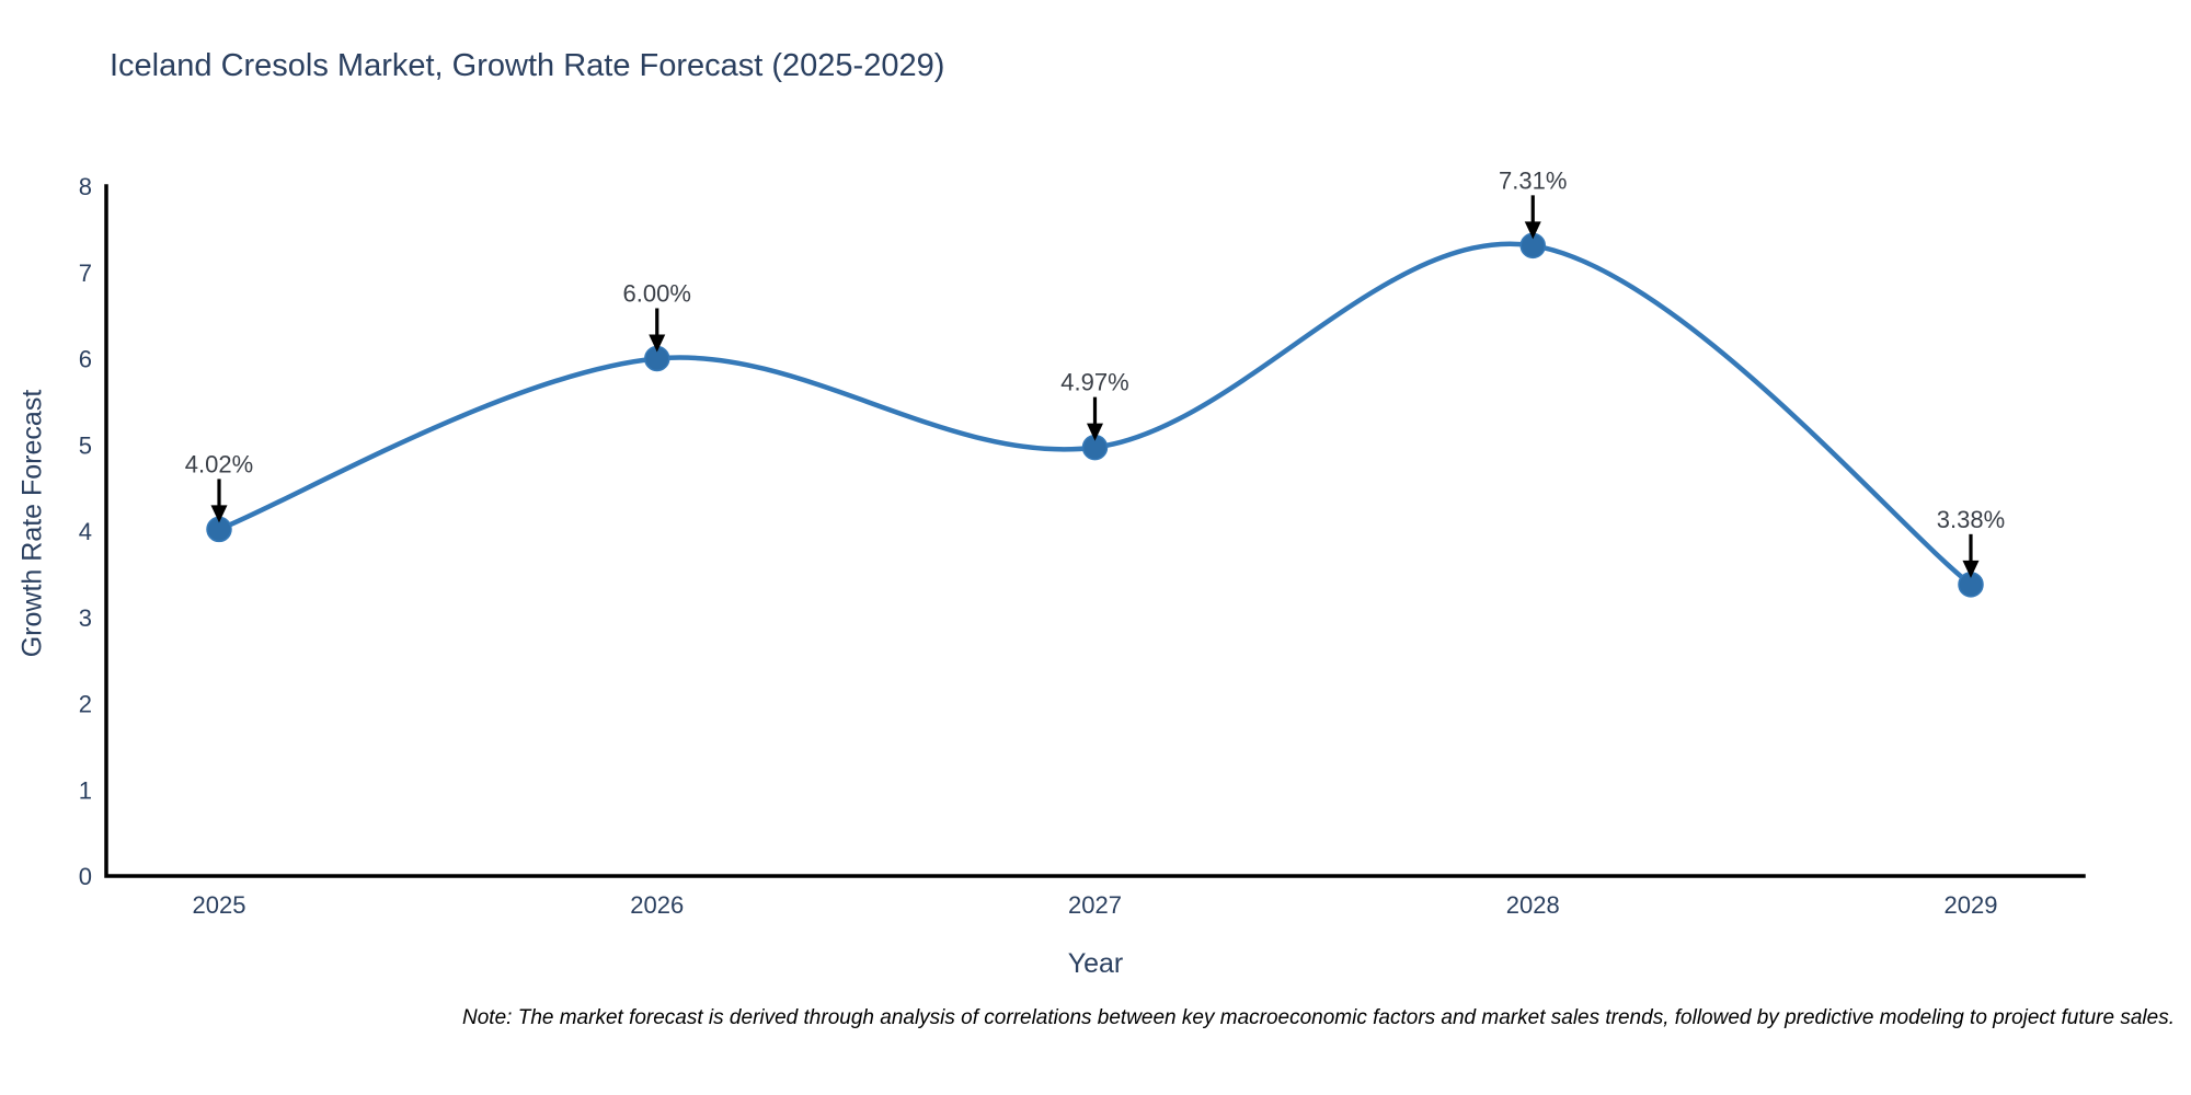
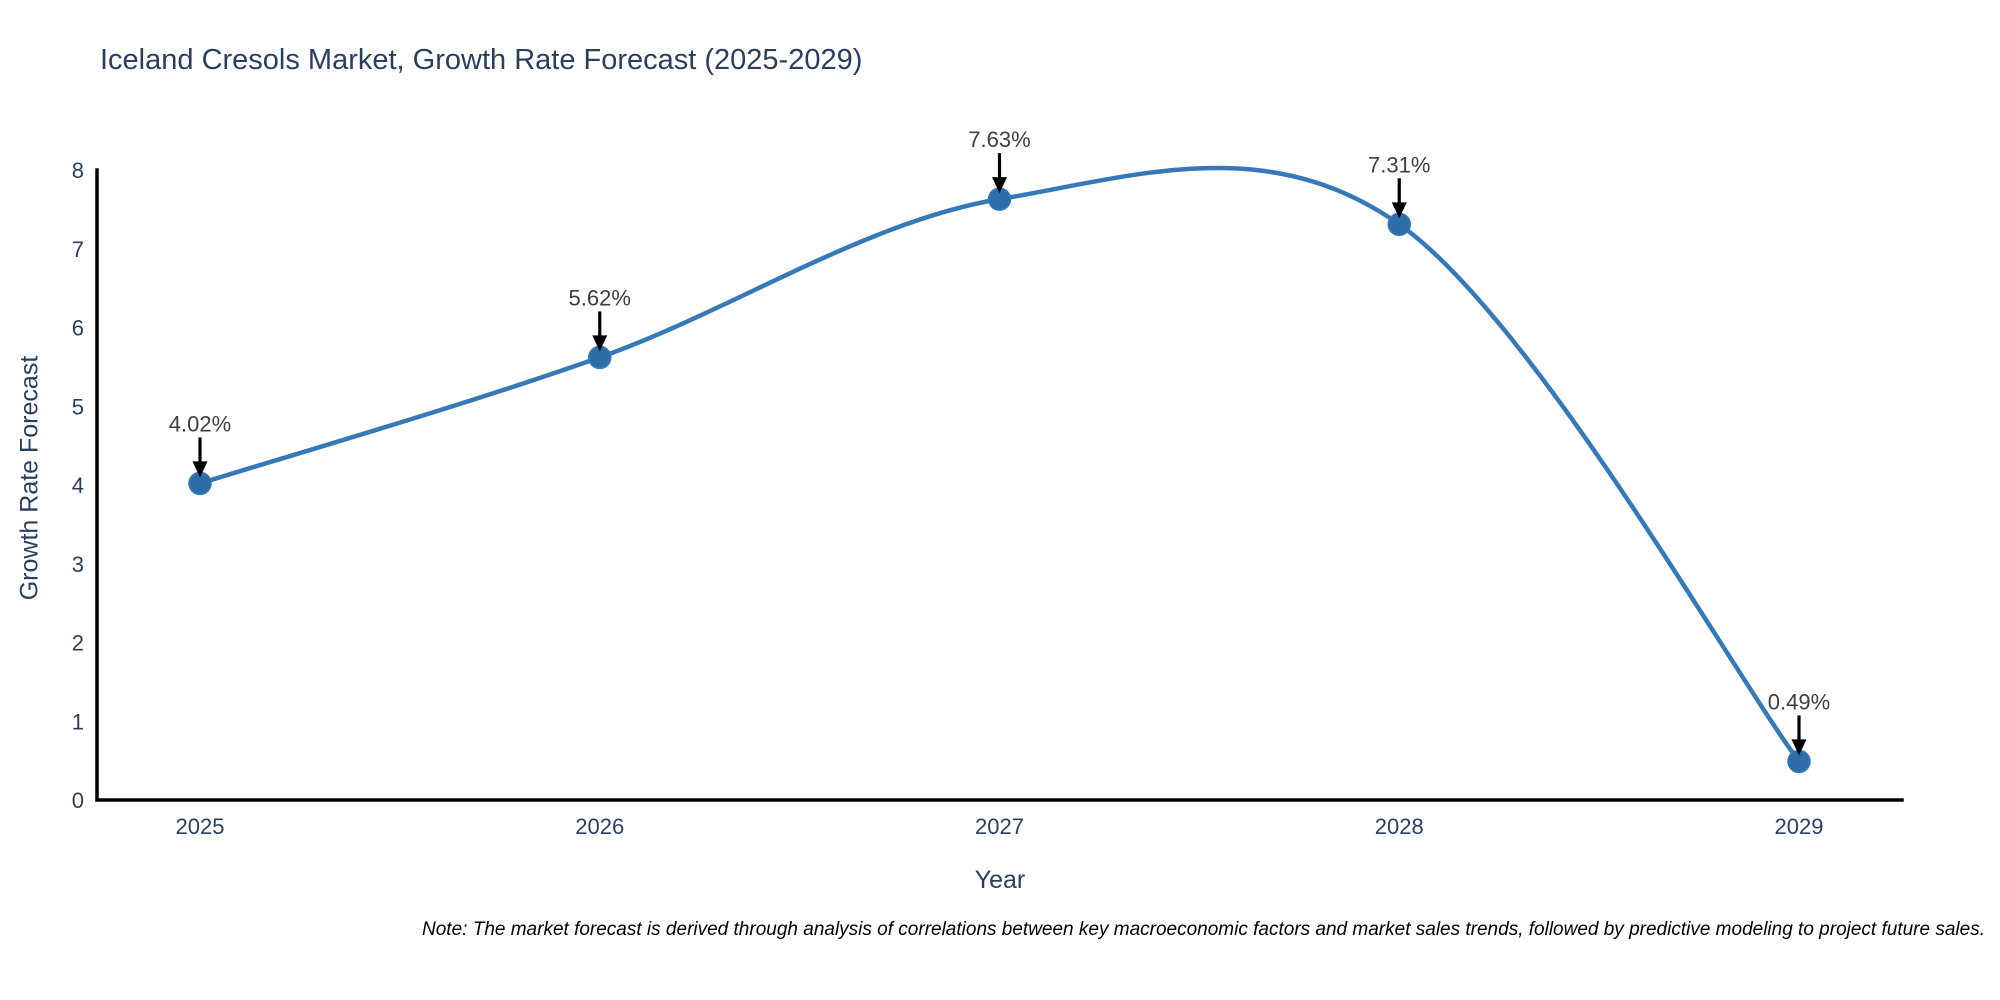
2026: 6.00% -> 5.62%
2027: 4.97% -> 7.63%
2029: 3.38% -> 0.49%
